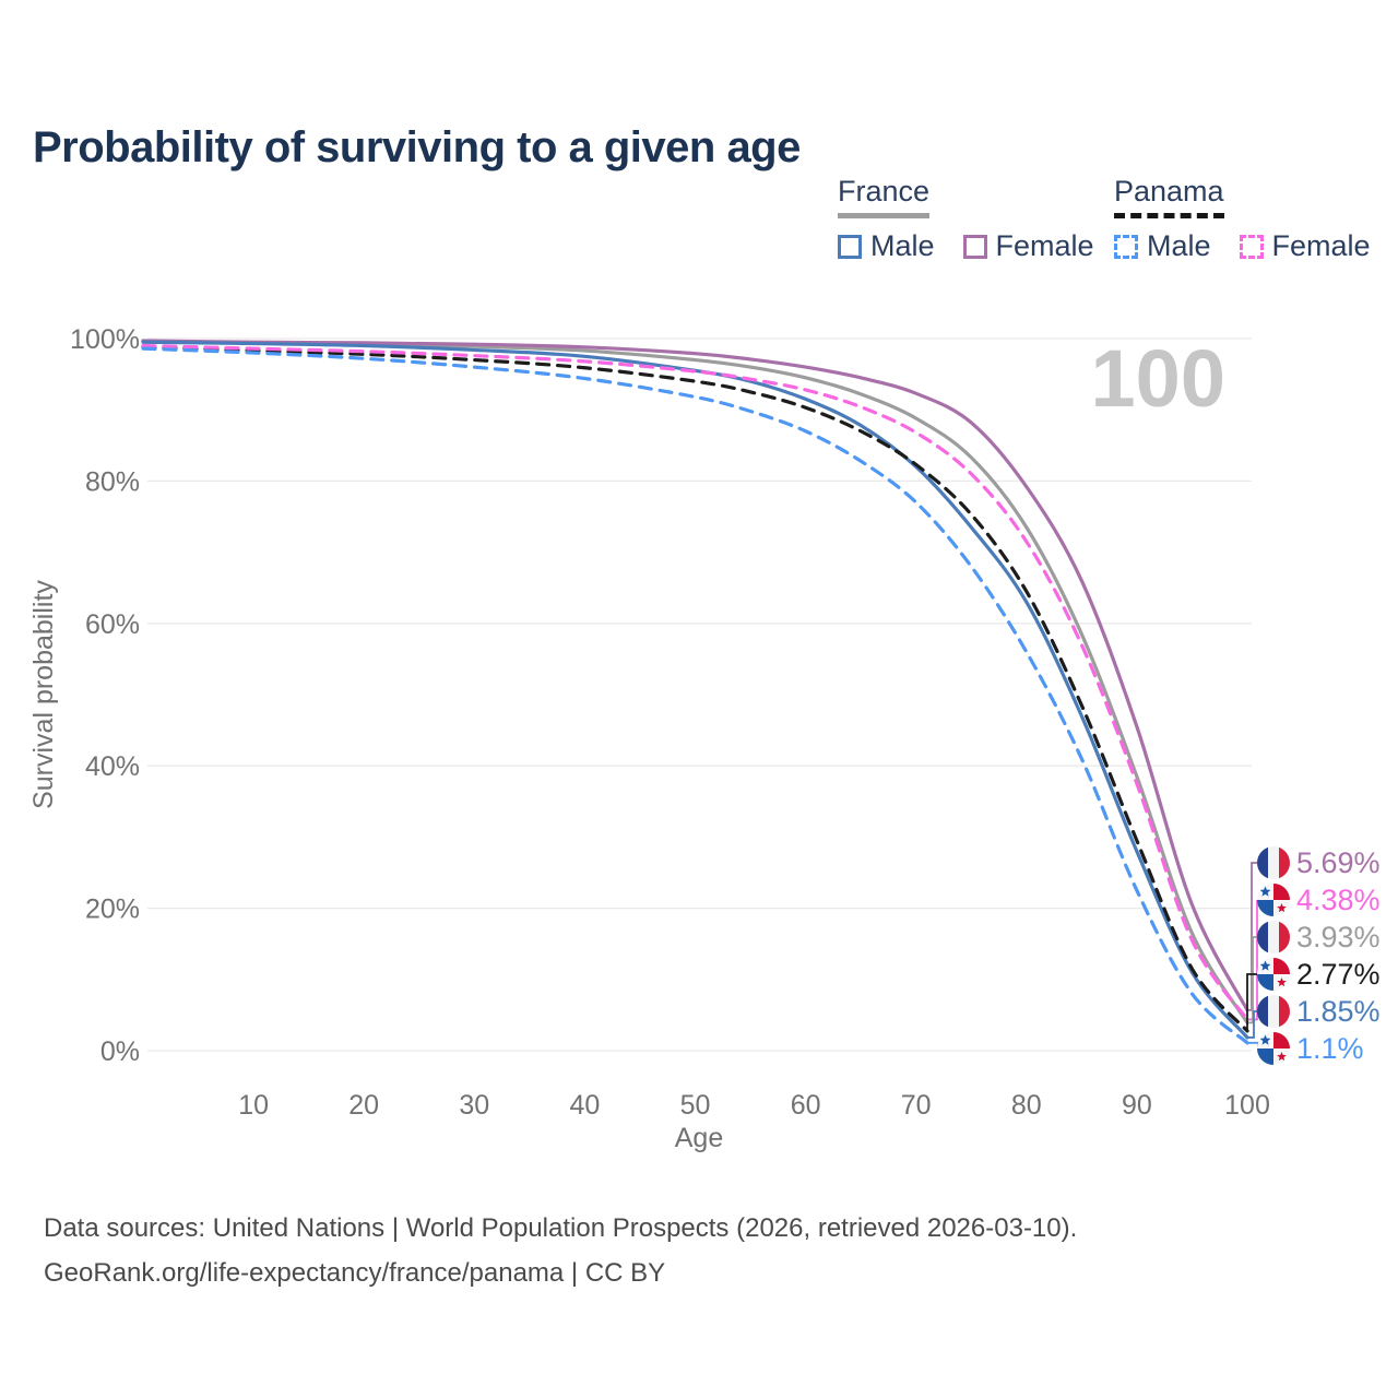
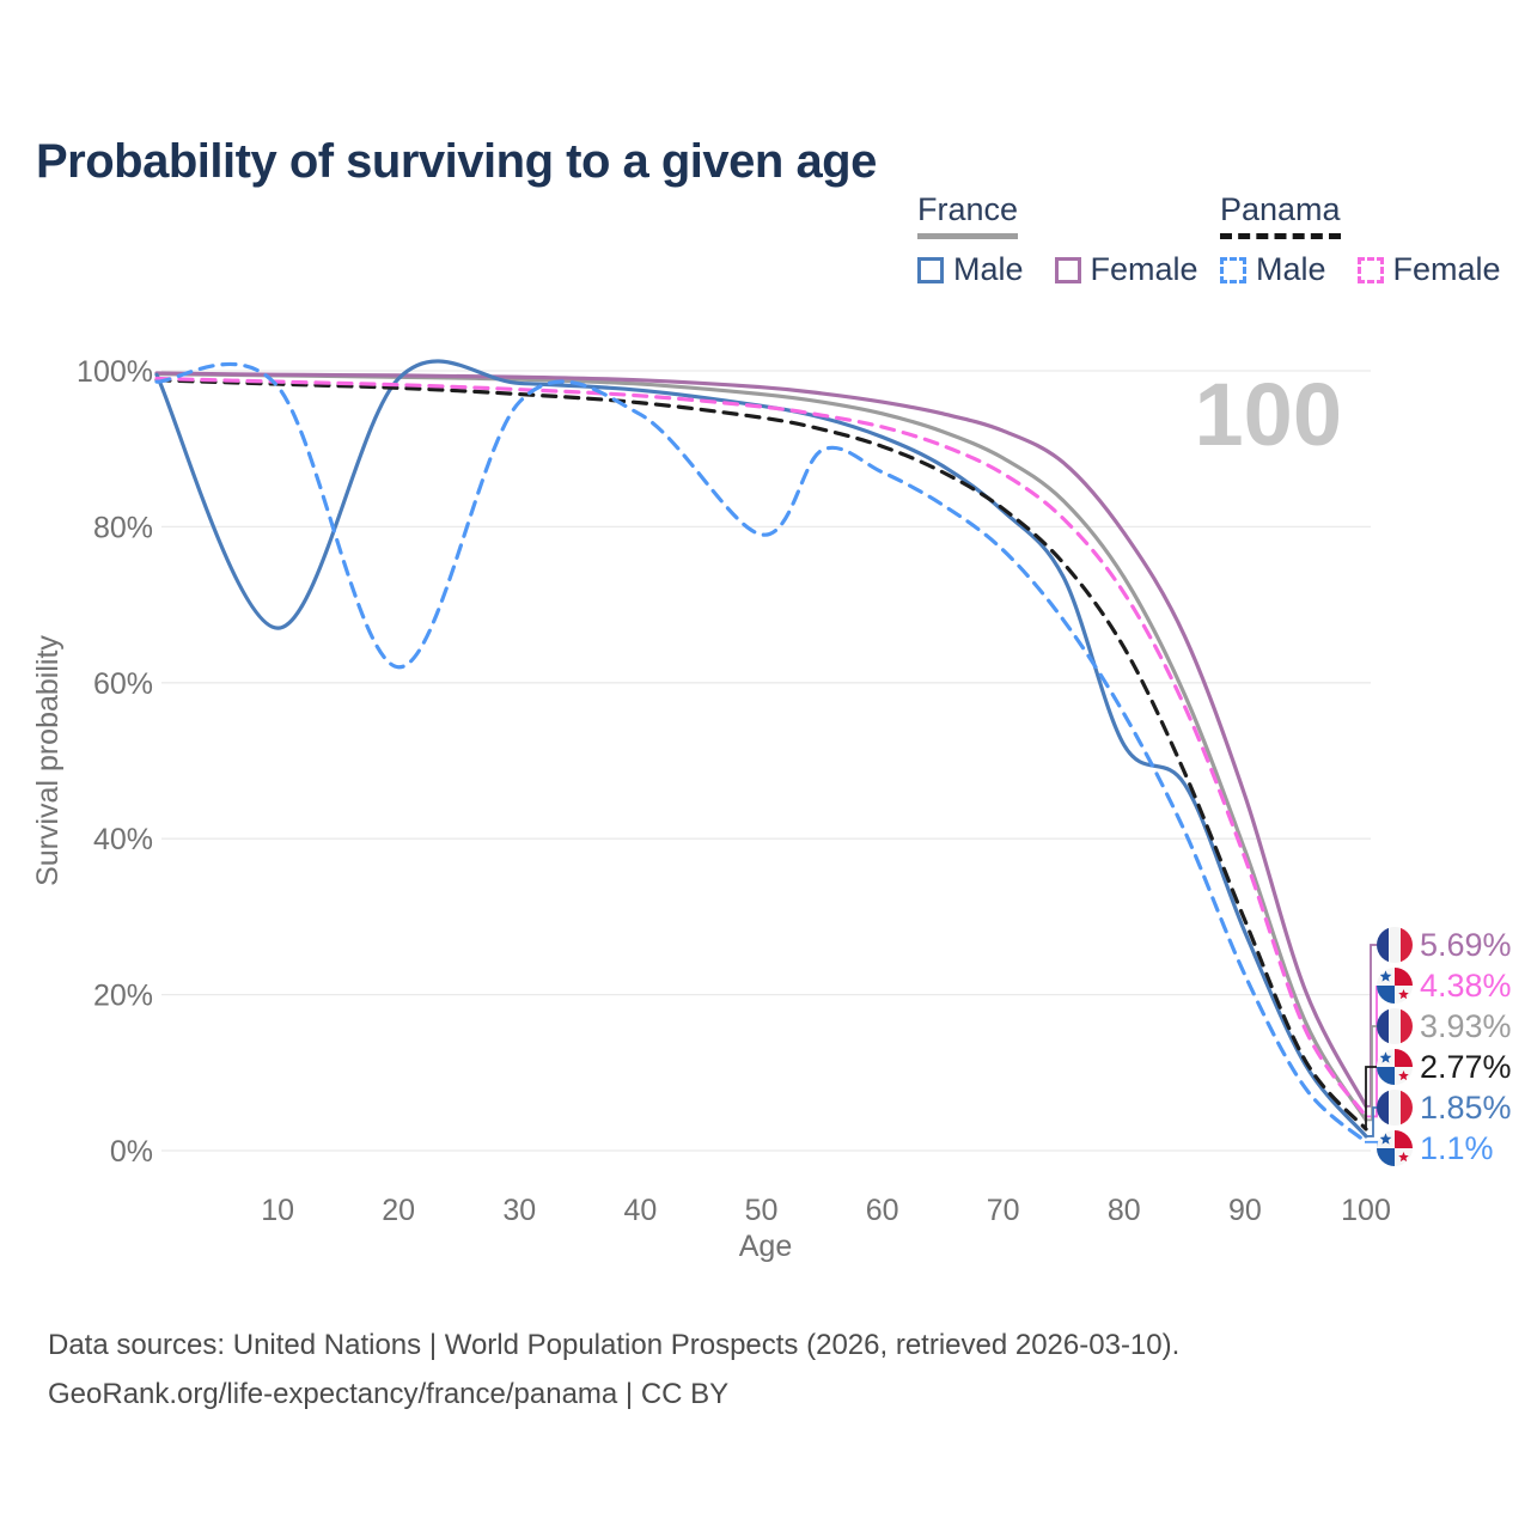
France Male/10: 99% -> 67%
Panama Male/20: 97% -> 62%
Panama Male/50: 92% -> 79%
France Male/80: 63% -> 52%
